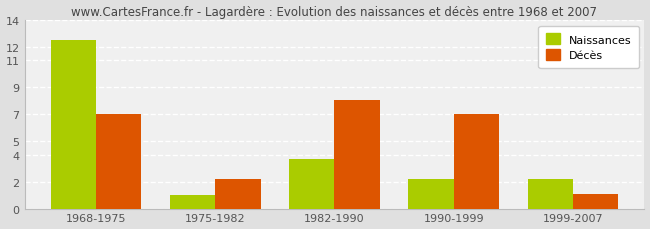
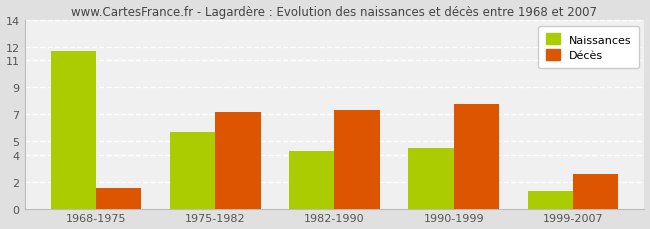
Naissances/1968-1975: 12.5 -> 11.7
Décès/1968-1975: 7.0 -> 1.5
Naissances/1975-1982: 1.0 -> 5.7
Décès/1975-1982: 2.2 -> 7.2
Naissances/1982-1990: 3.7 -> 4.3
Décès/1982-1990: 8.1 -> 7.3
Naissances/1990-1999: 2.2 -> 4.5
Décès/1990-1999: 7.0 -> 7.8
Naissances/1999-2007: 2.2 -> 1.3
Décès/1999-2007: 1.1 -> 2.6
